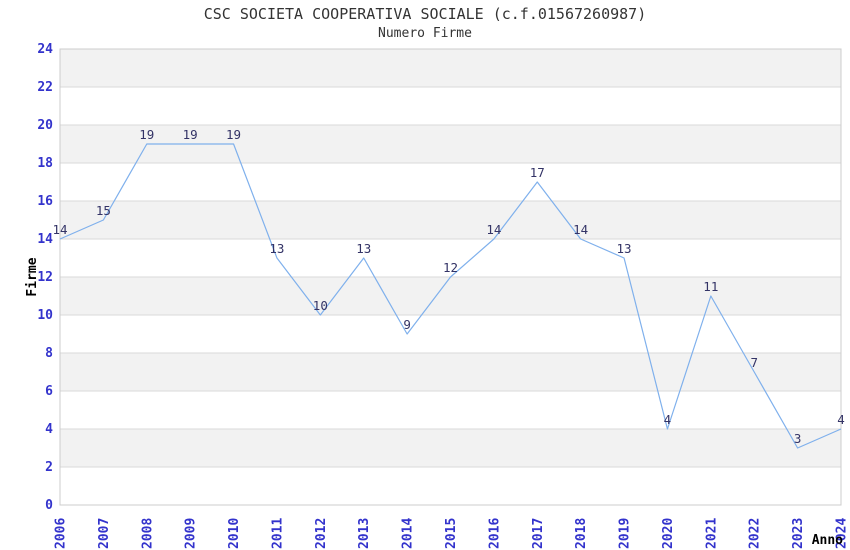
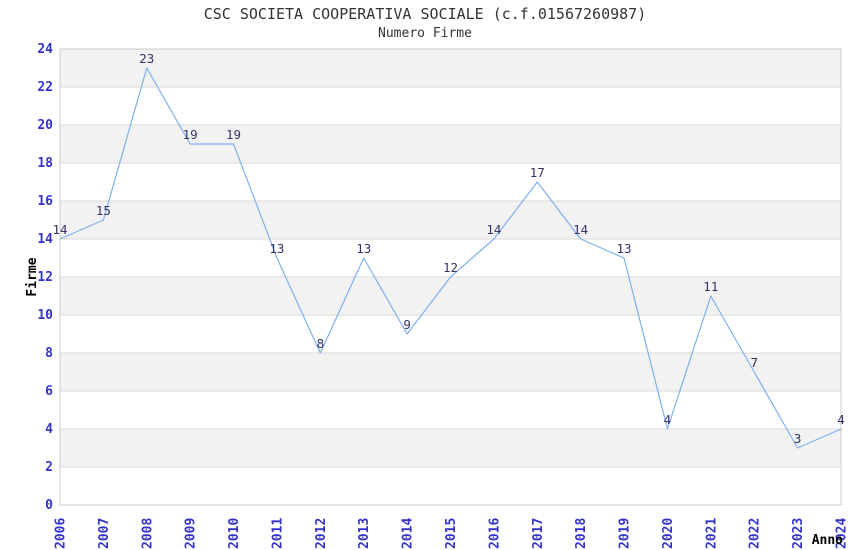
2008: 19 -> 23
2012: 10 -> 8
